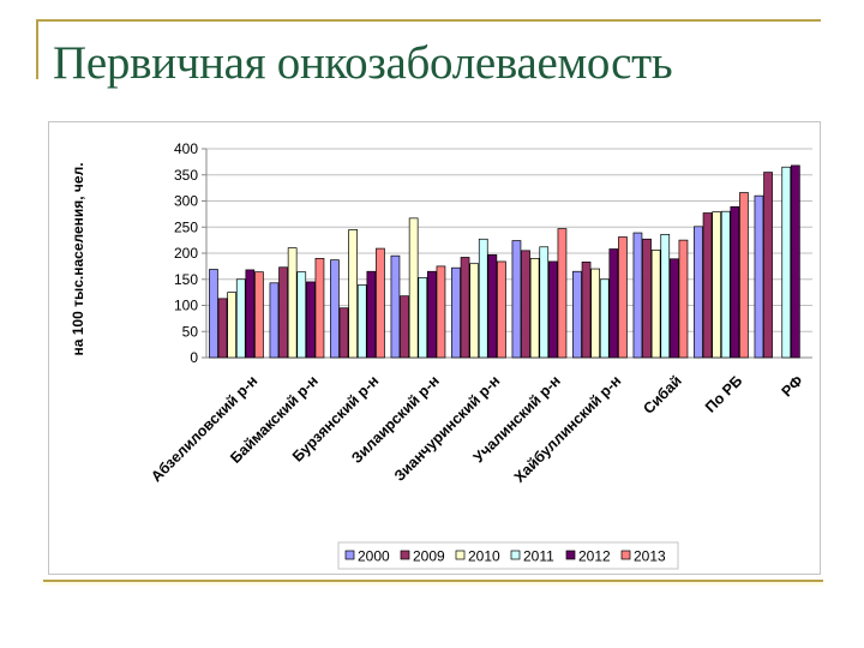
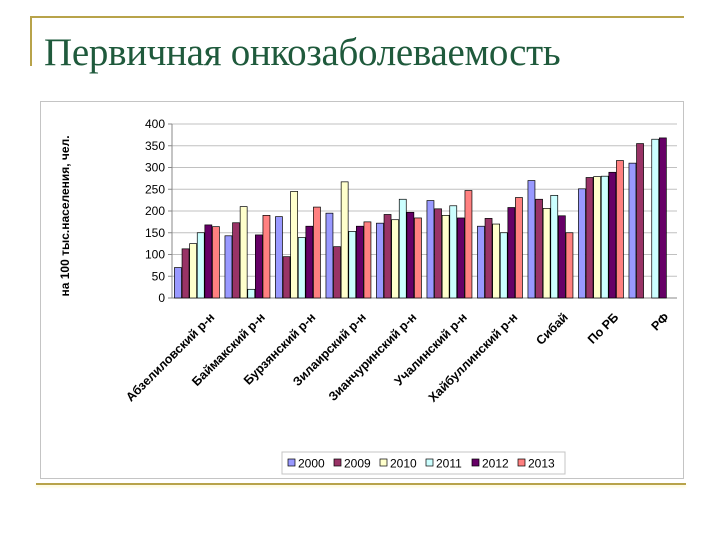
2000/Абзелиловский р-н: 170 -> 70
2011/Баймакский р-н: 160 -> 20
2000/Сибай: 240 -> 270
2013/Сибай: 220 -> 150
